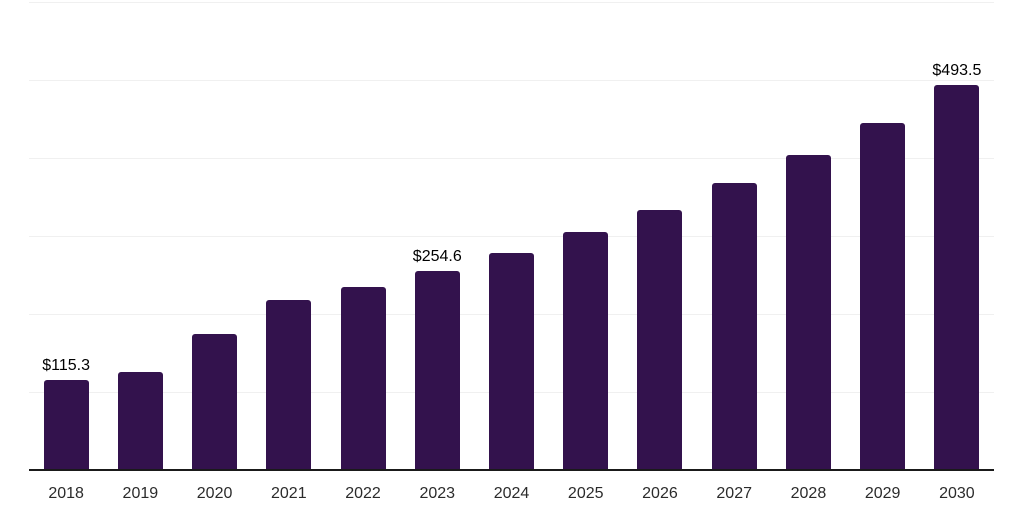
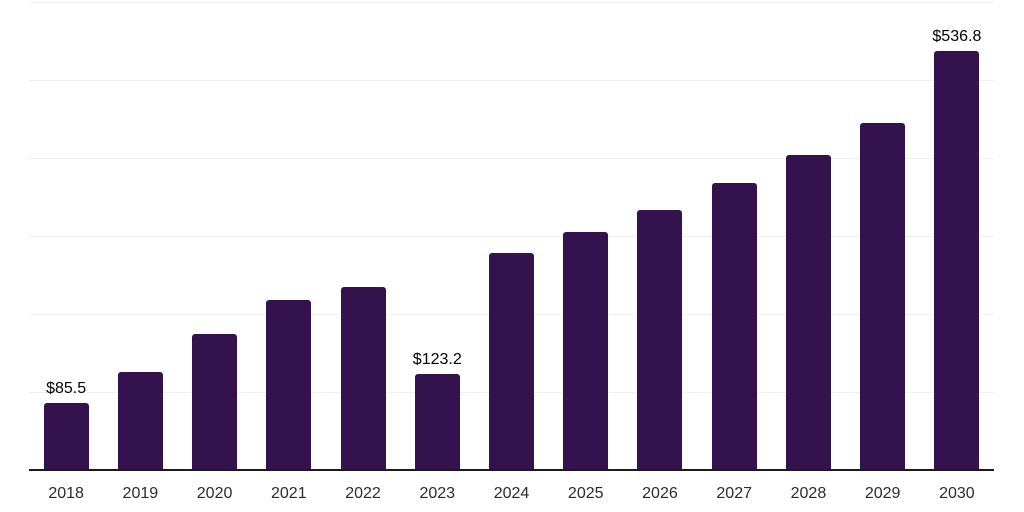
2018: $115.3 -> $85.5
2023: $254.6 -> $123.2
2030: $493.5 -> $536.8
